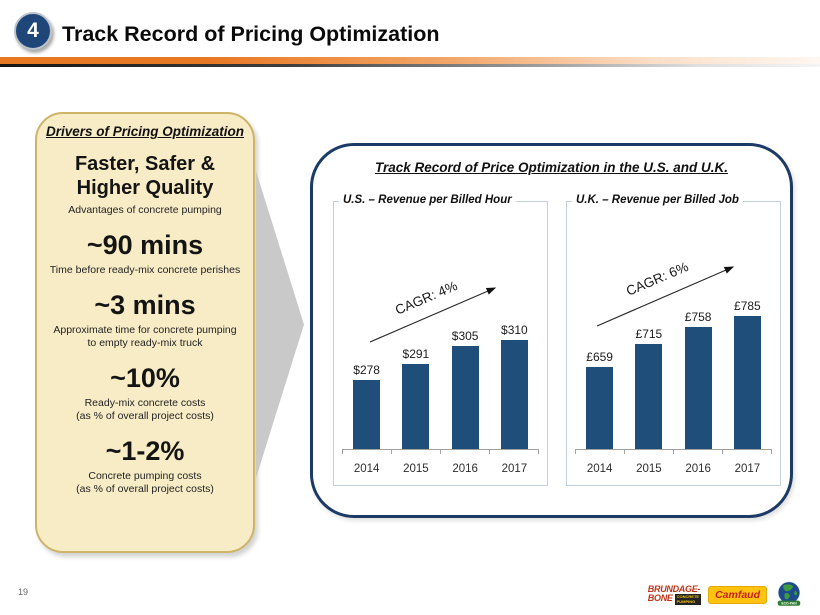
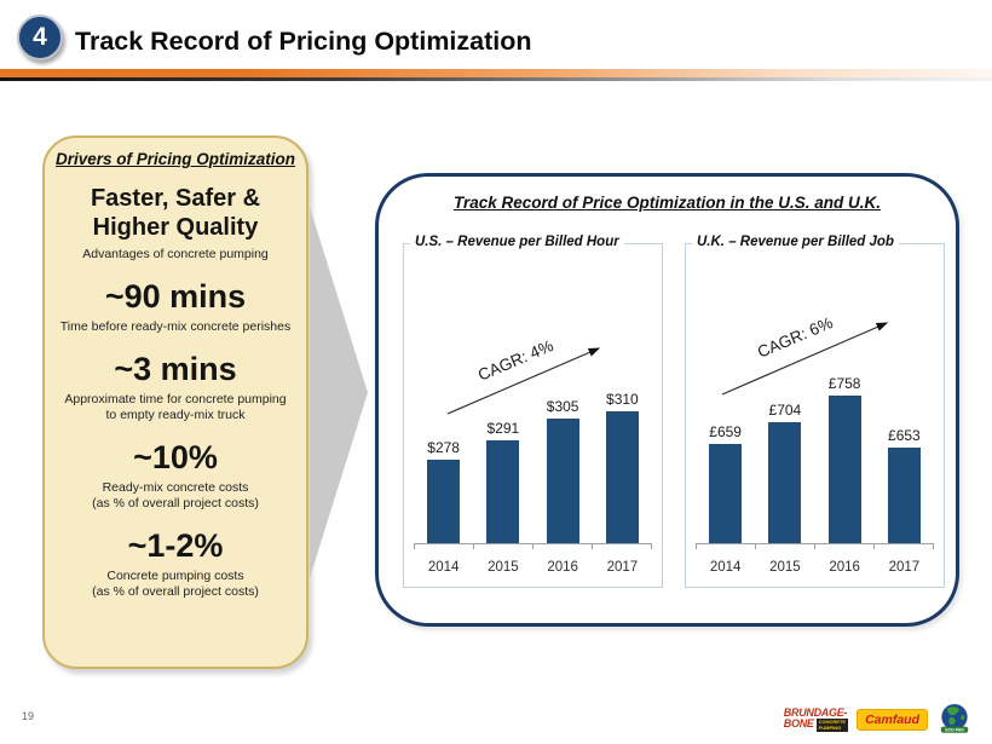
U.K. – Revenue per Billed Job/2015: £715 -> £704
U.K. – Revenue per Billed Job/2017: £785 -> £653
